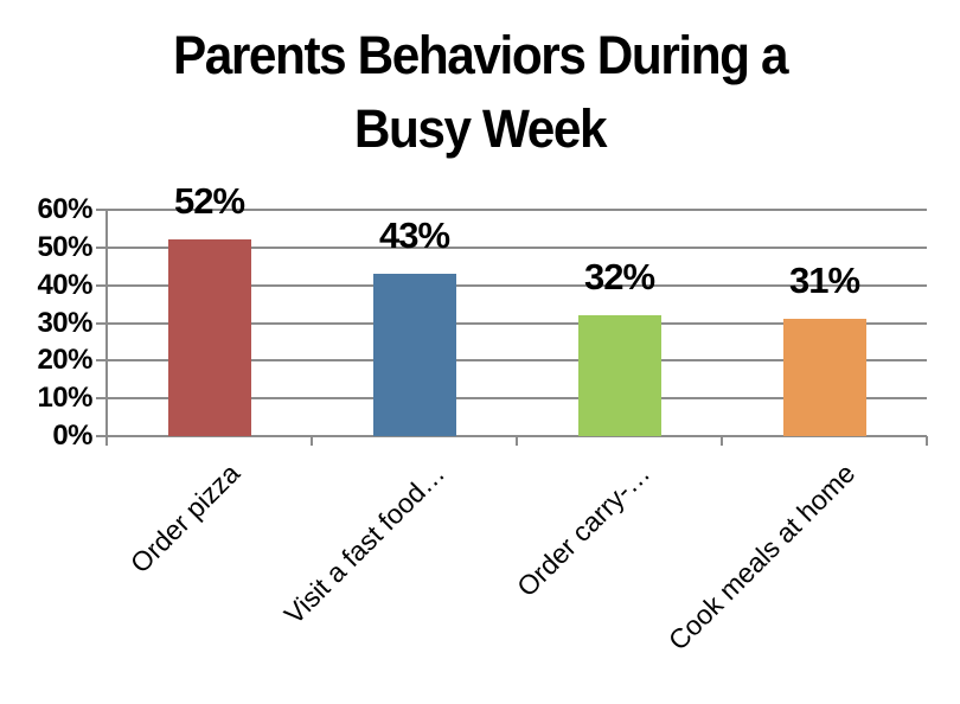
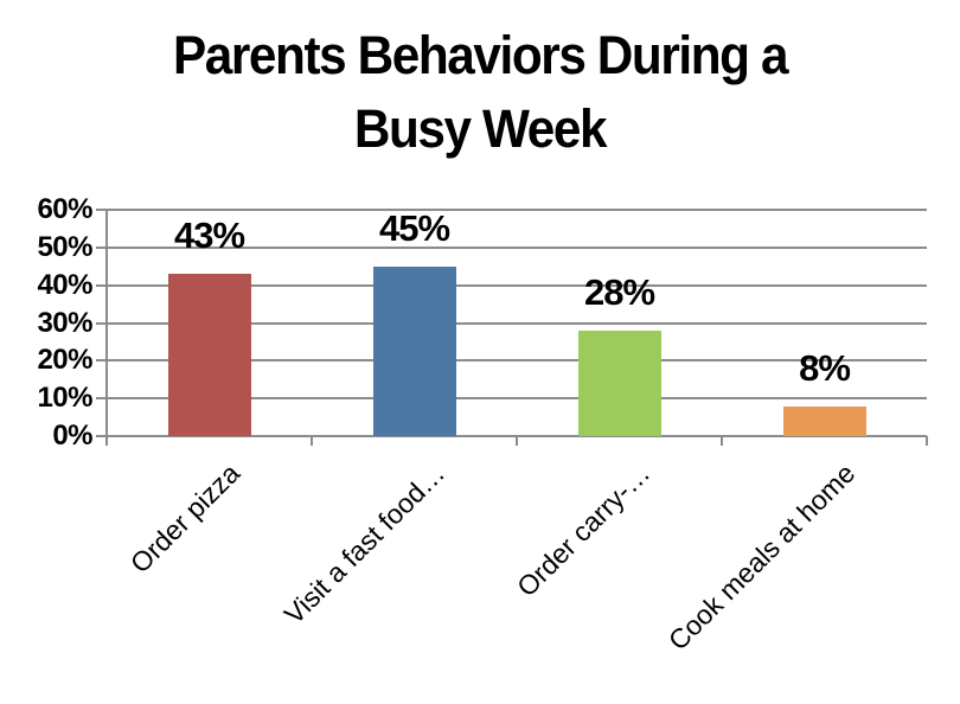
Order pizza: 52% -> 43%
Visit a fast food…: 43% -> 45%
Order carry-…: 32% -> 28%
Cook meals at home: 31% -> 8%
